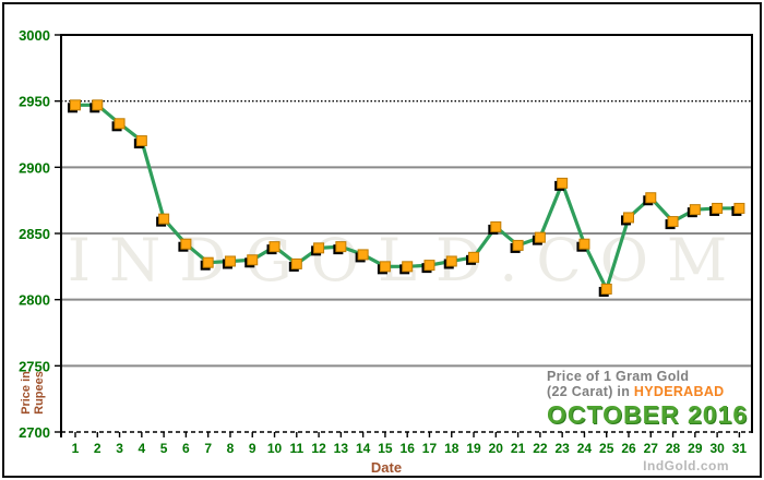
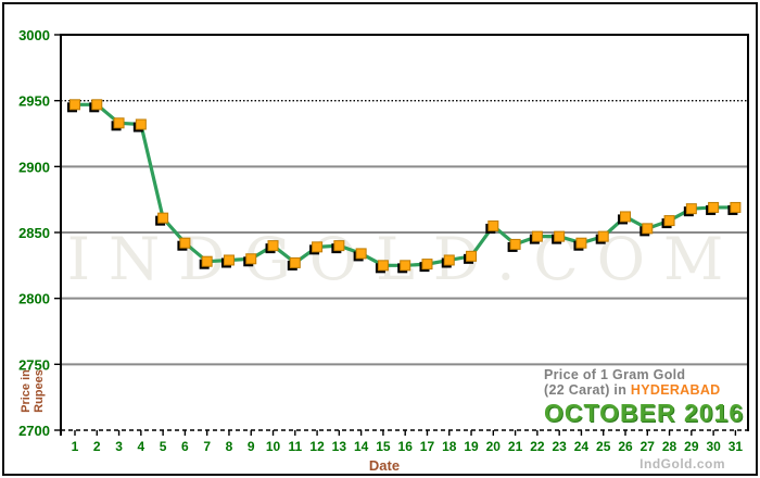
4: 2920 -> 2932
23: 2888 -> 2847
25: 2808 -> 2847
27: 2877 -> 2853
